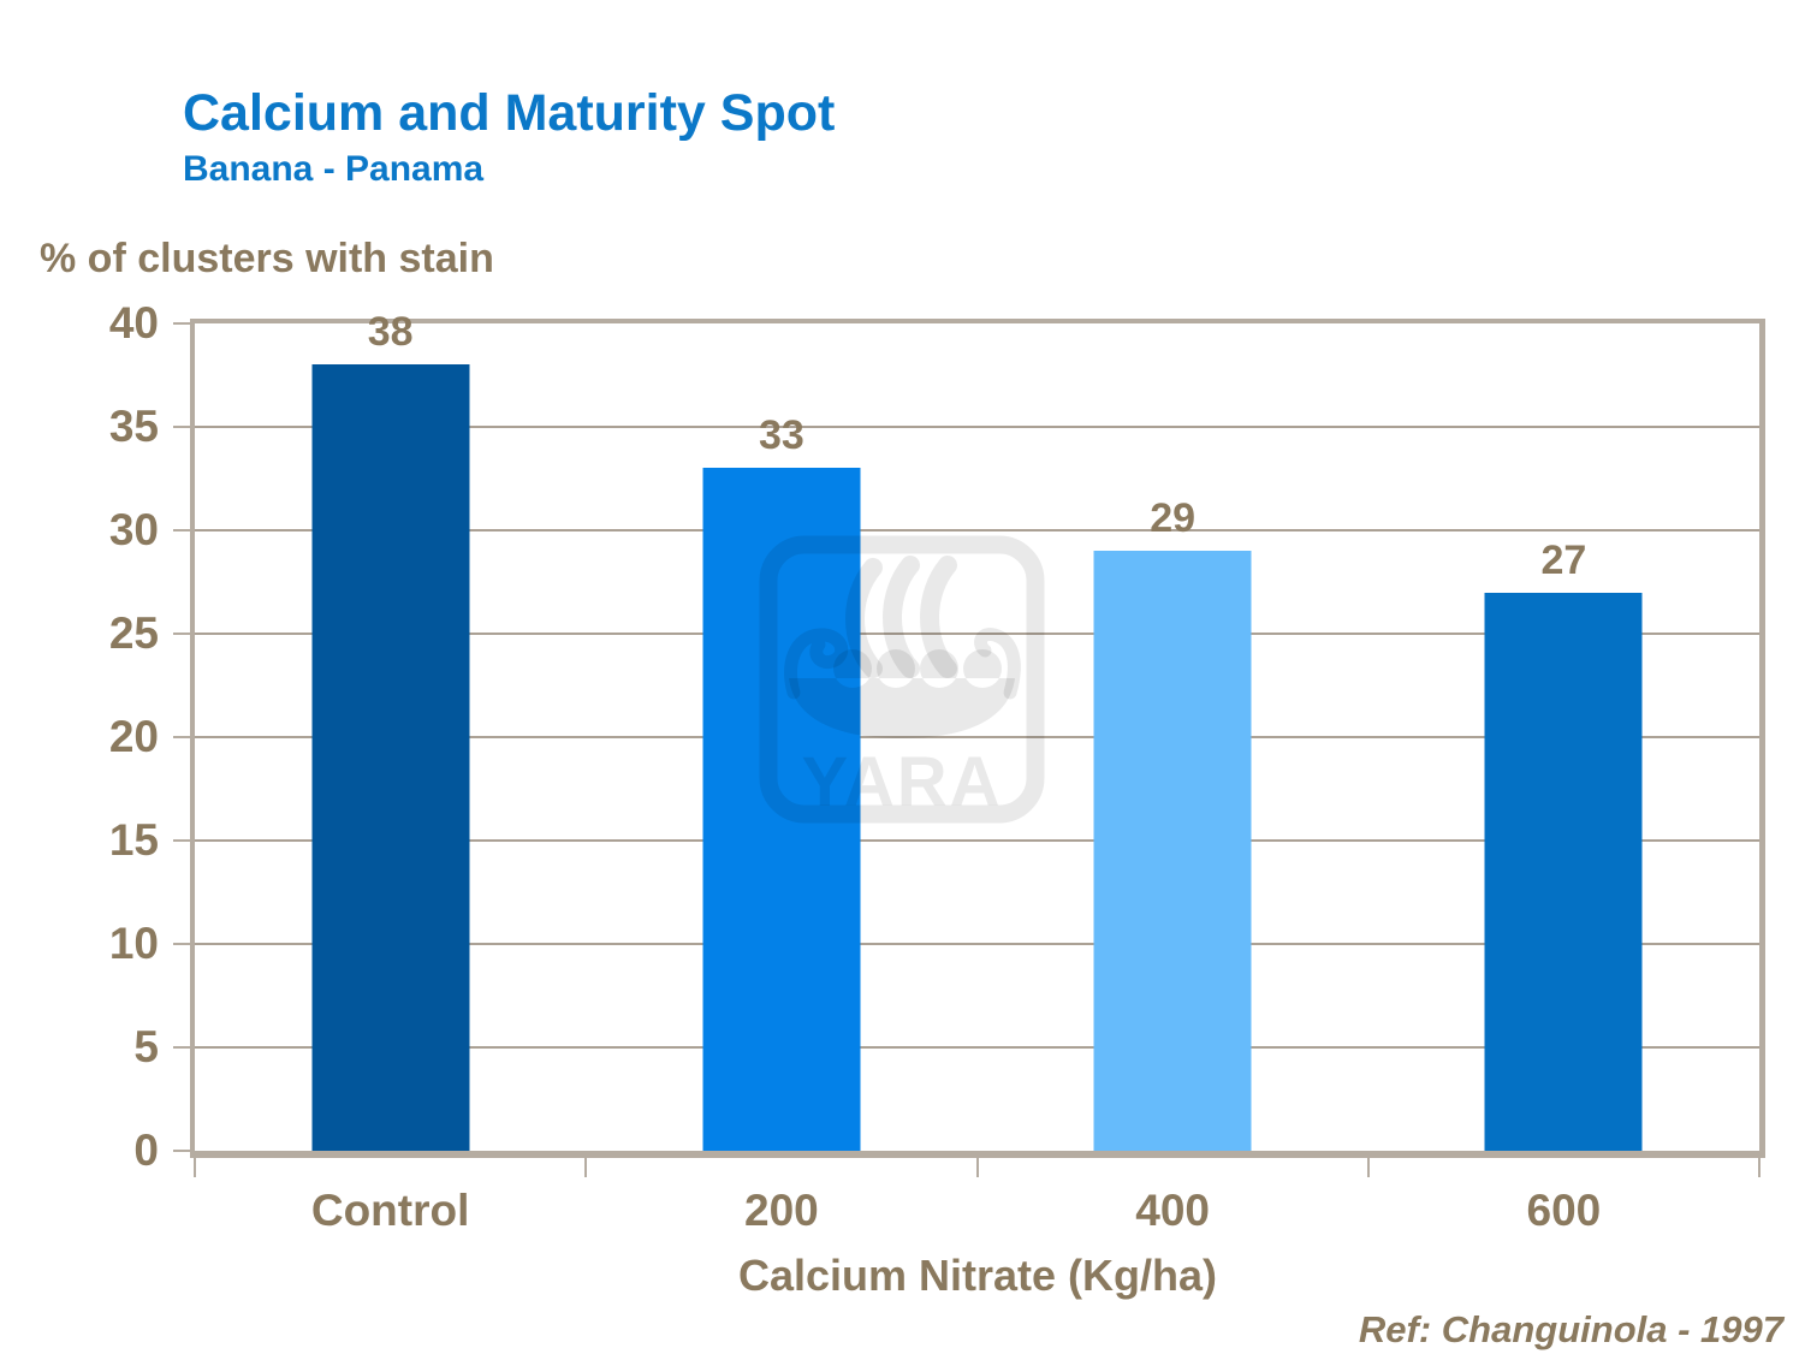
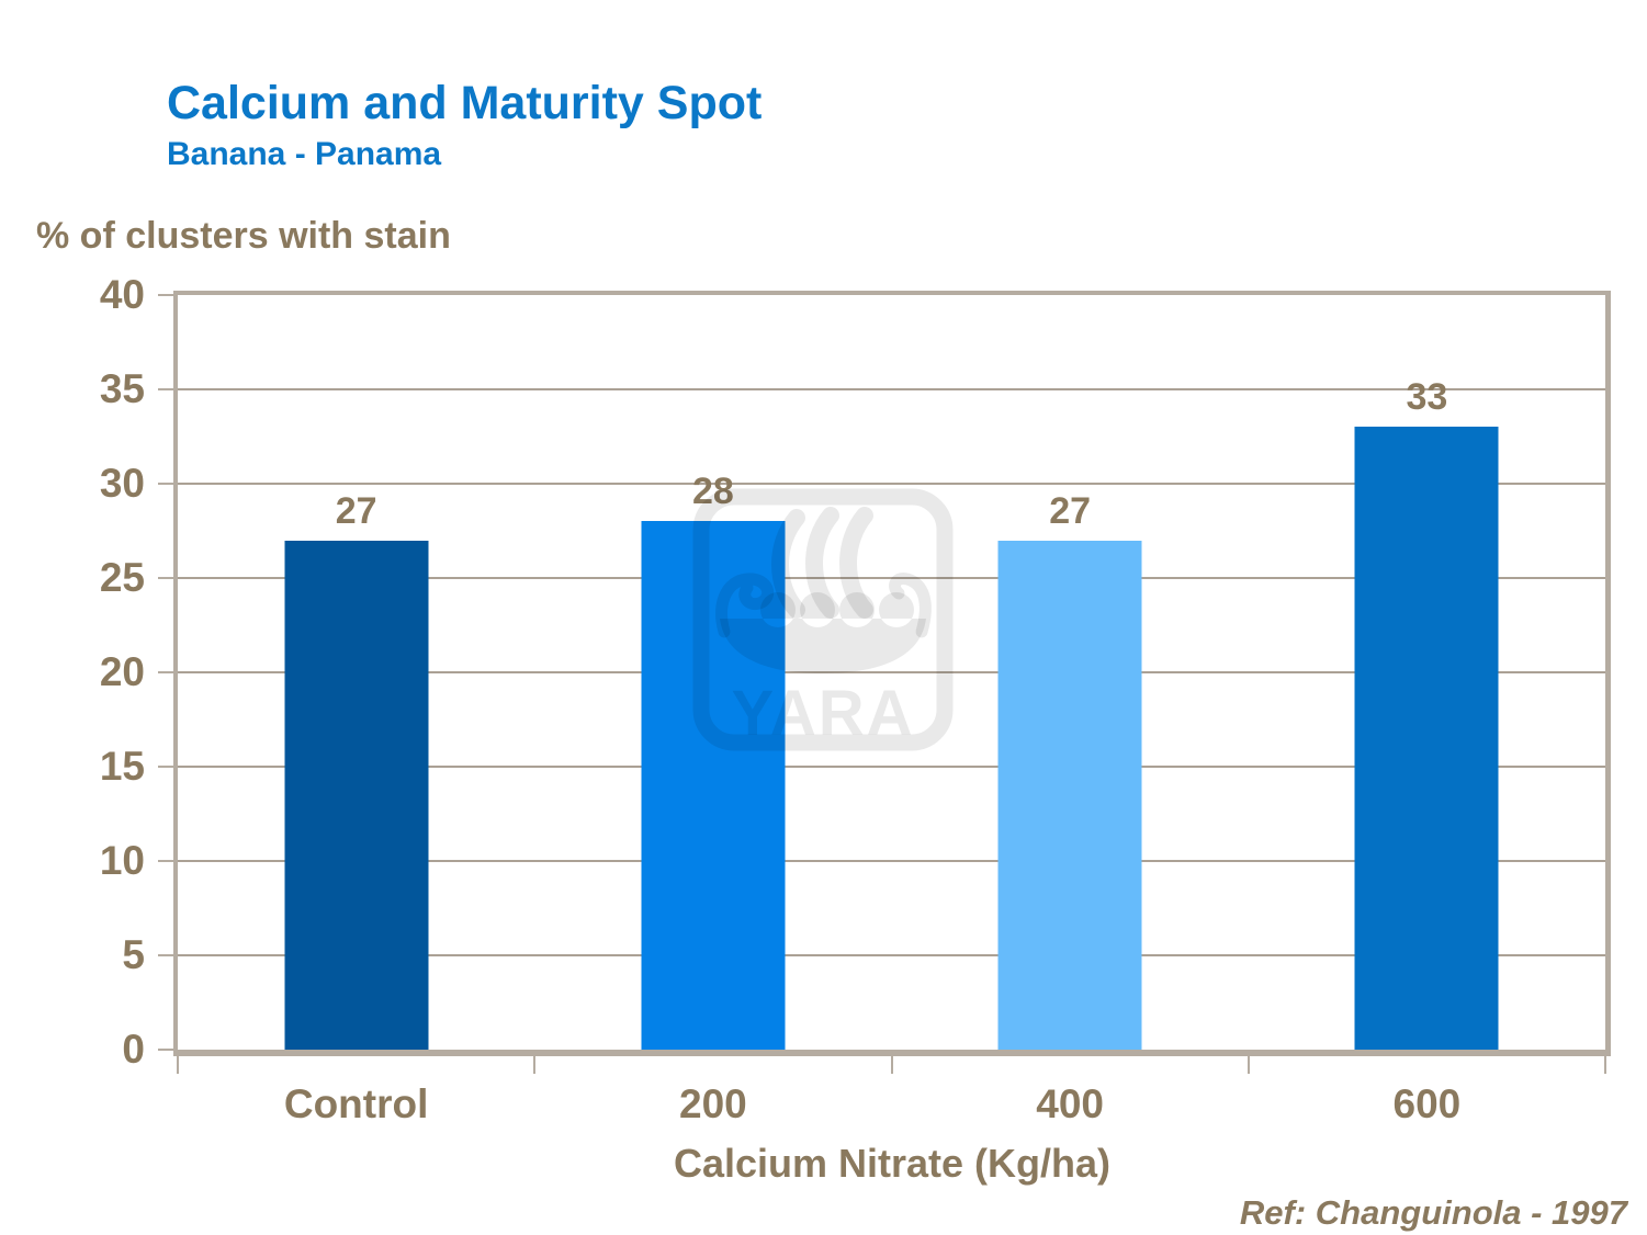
Control: 38 -> 27
200: 33 -> 28
400: 29 -> 27
600: 27 -> 33
